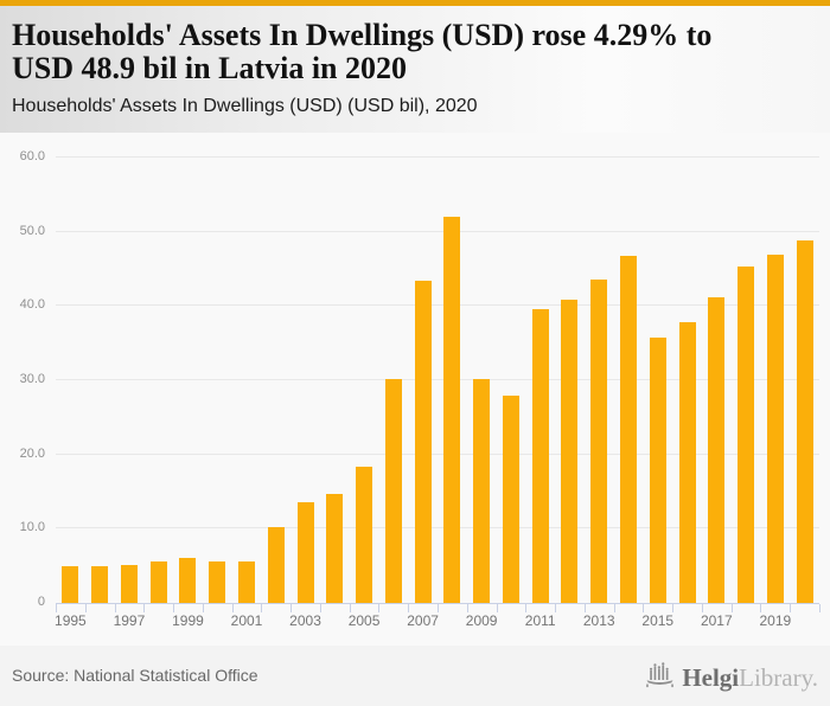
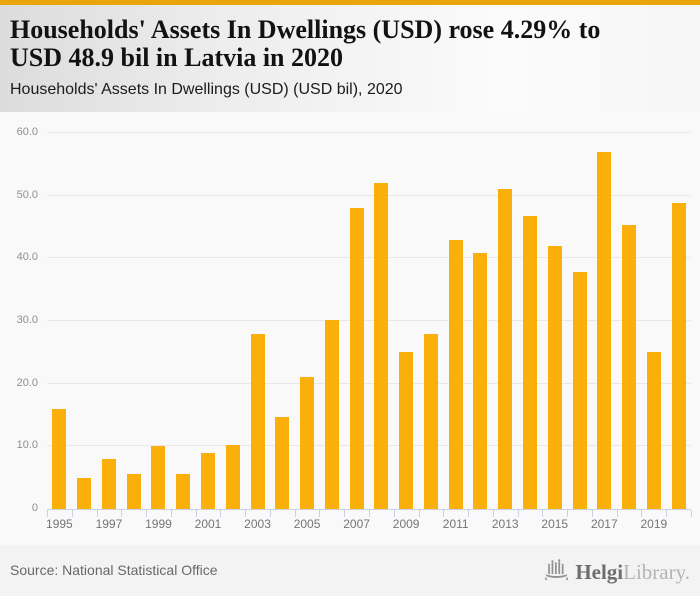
1995: 5 -> 16
1997: 5 -> 8
1999: 6 -> 10
2001: 6 -> 9
2003: 14 -> 28
2005: 18 -> 21
2007: 43 -> 48
2009: 30 -> 25
2011: 40 -> 43
2013: 44 -> 51
2015: 36 -> 42
2017: 41 -> 57
2019: 47 -> 25
